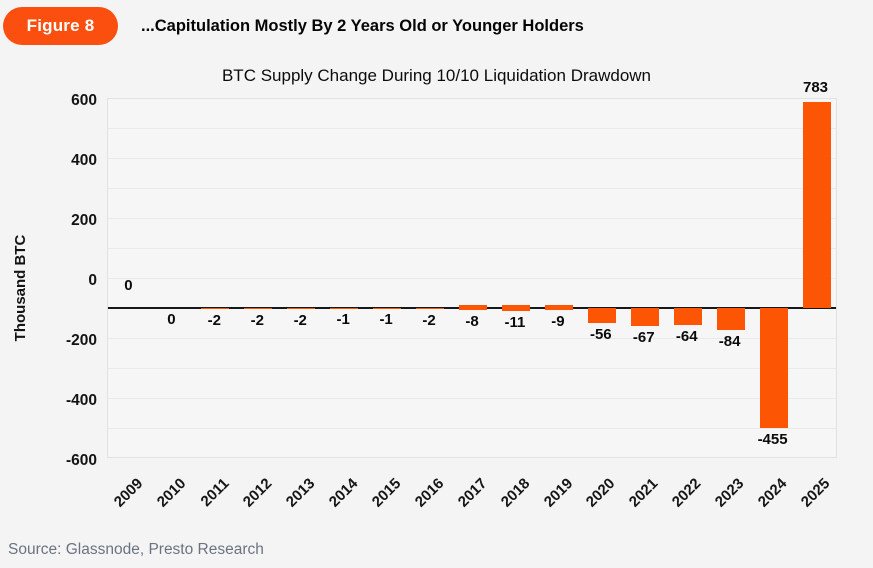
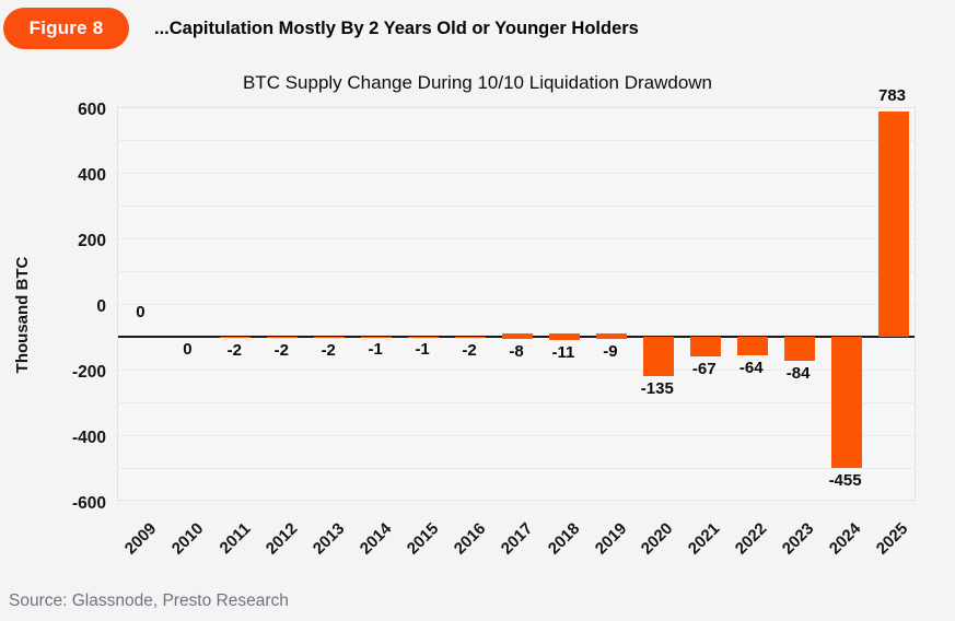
2020: -56 -> -135
